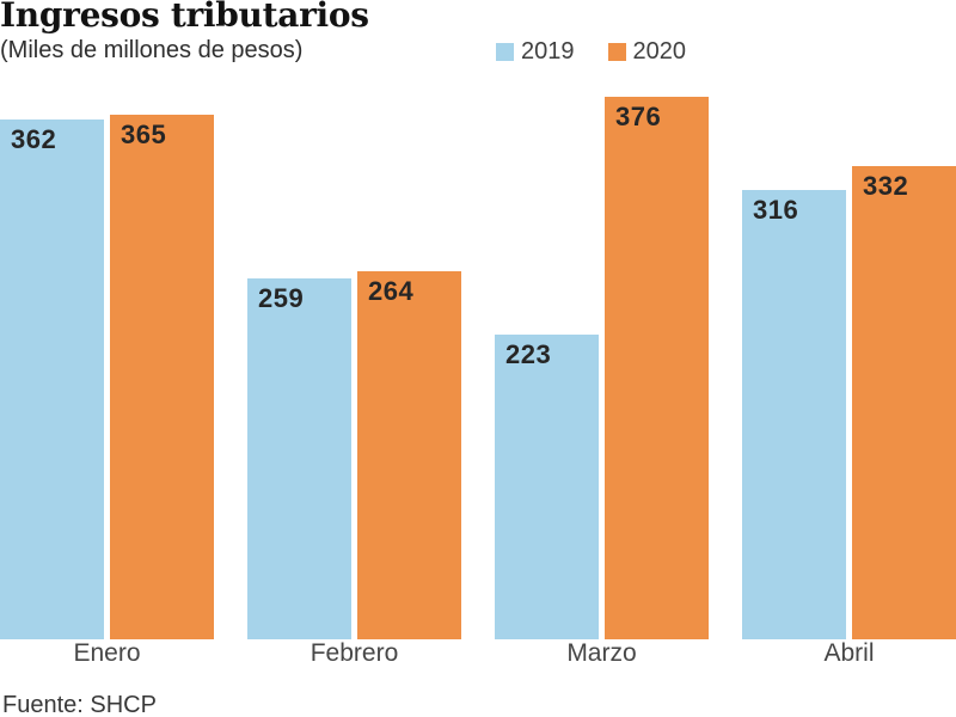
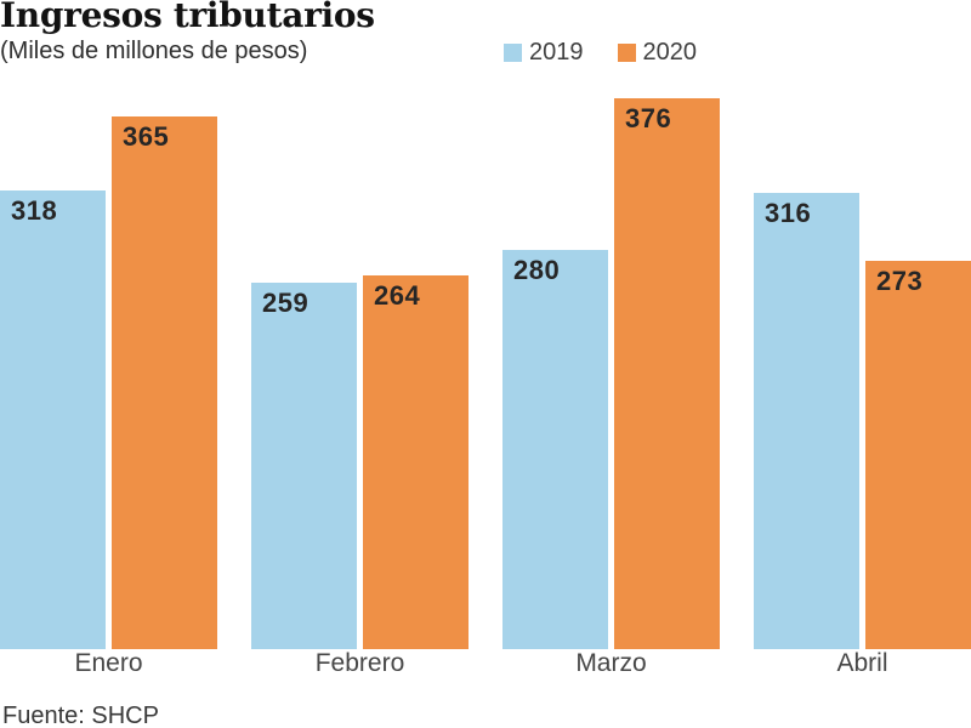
2019/Enero: 362 -> 318
2019/Marzo: 223 -> 280
2020/Abril: 332 -> 273
